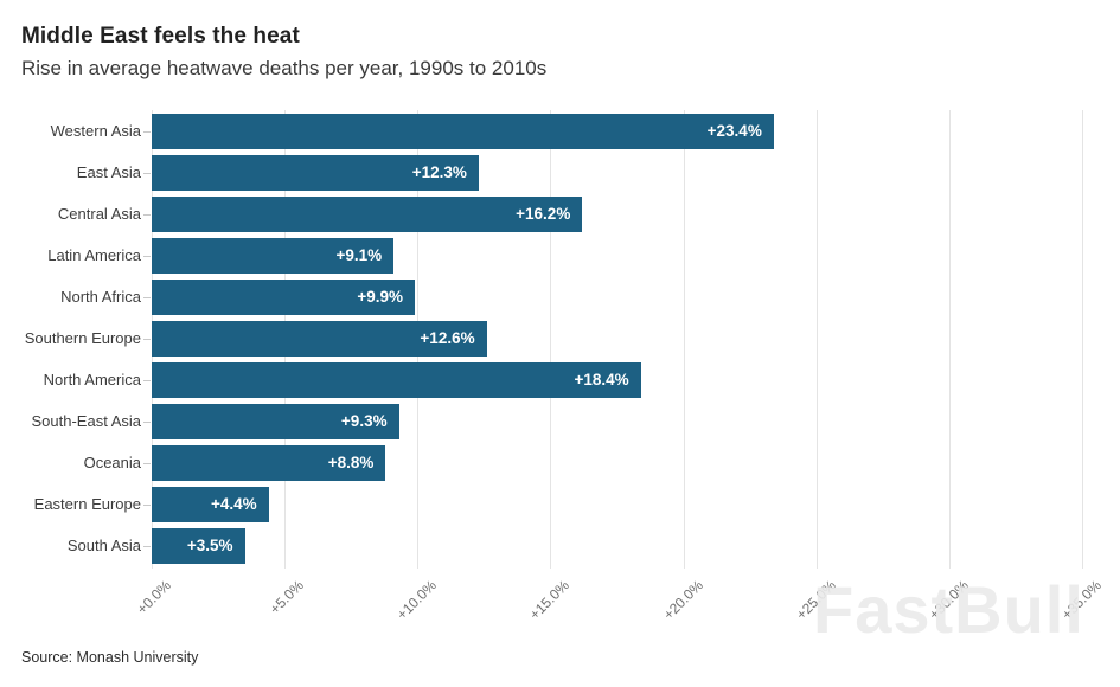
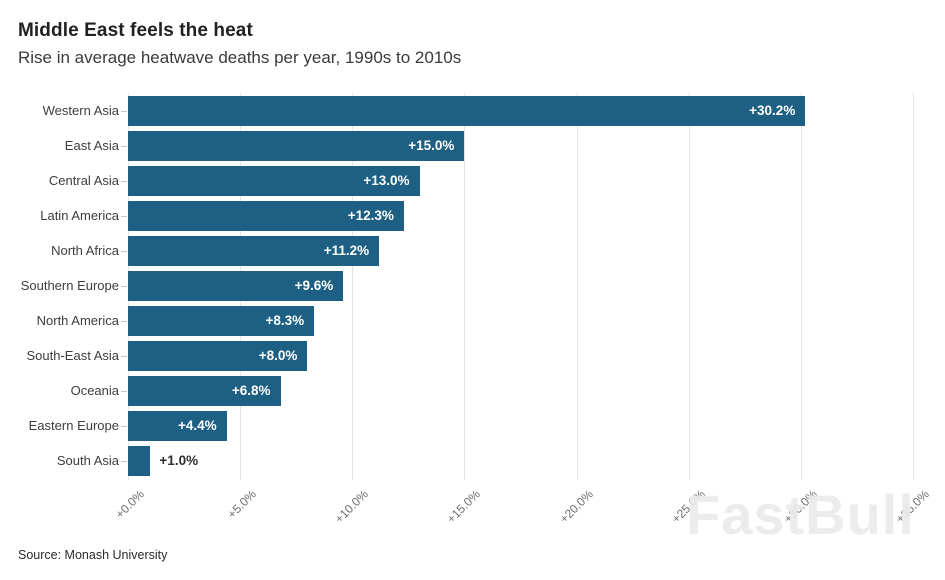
Western Asia: +23.4% -> +30.2%
East Asia: +12.3% -> +15.0%
Central Asia: +16.2% -> +13.0%
Latin America: +9.1% -> +12.3%
North Africa: +9.9% -> +11.2%
Southern Europe: +12.6% -> +9.6%
North America: +18.4% -> +8.3%
South-East Asia: +9.3% -> +8.0%
Oceania: +8.8% -> +6.8%
South Asia: +3.5% -> +1.0%
